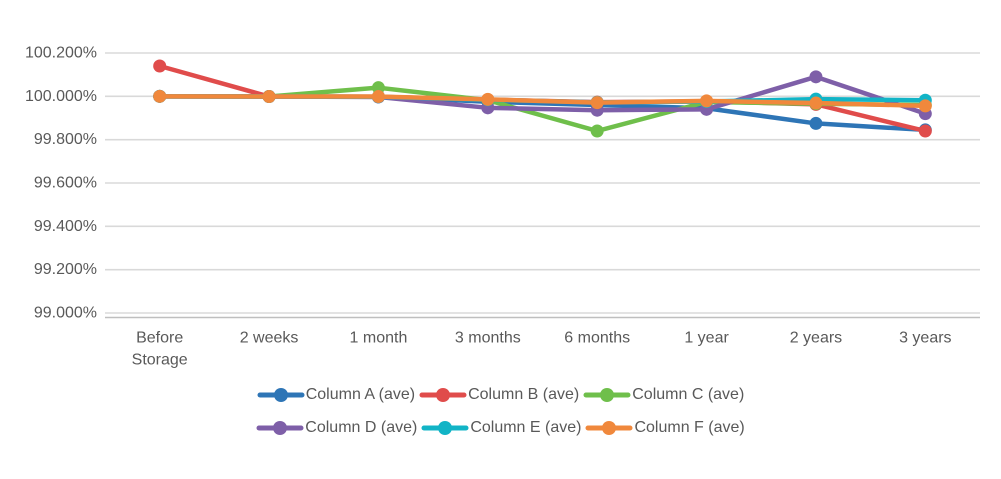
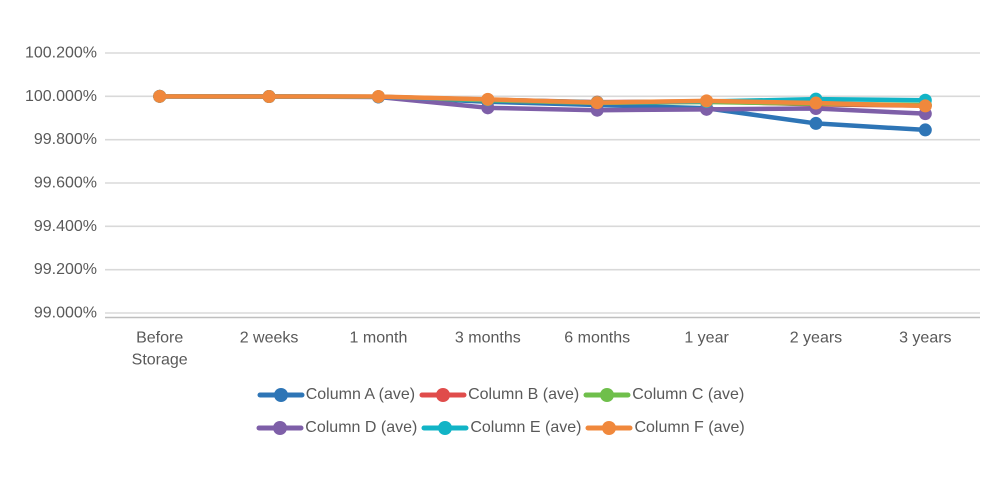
Column B (ave)/Before Storage: 100.14% -> 100.00%
Column C (ave)/1 month: 100.04% -> 100.00%
Column C (ave)/6 months: 99.84% -> 99.97%
Column D (ave)/2 years: 100.09% -> 99.94%
Column B (ave)/3 years: 99.84% -> 99.96%
